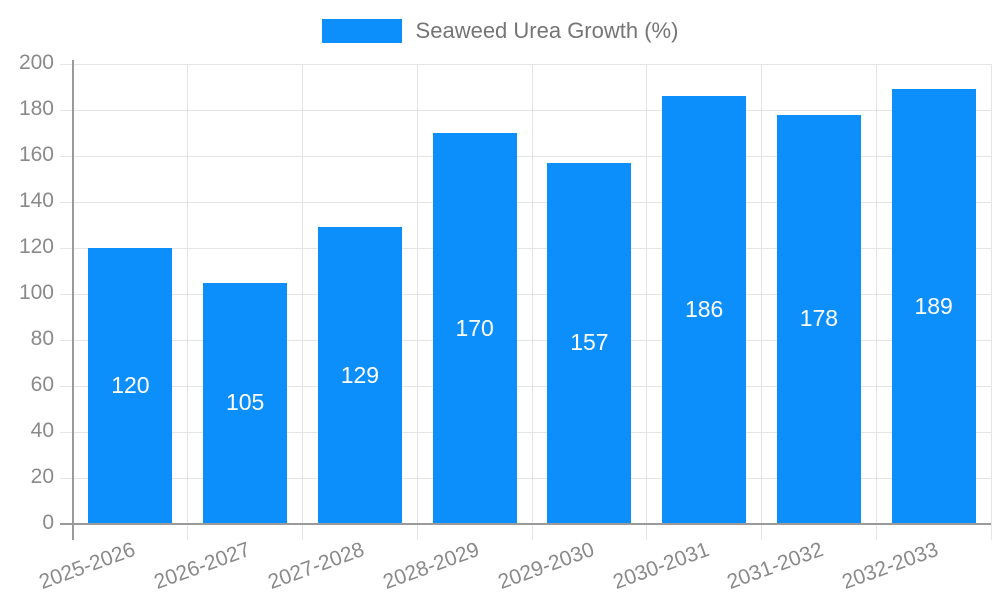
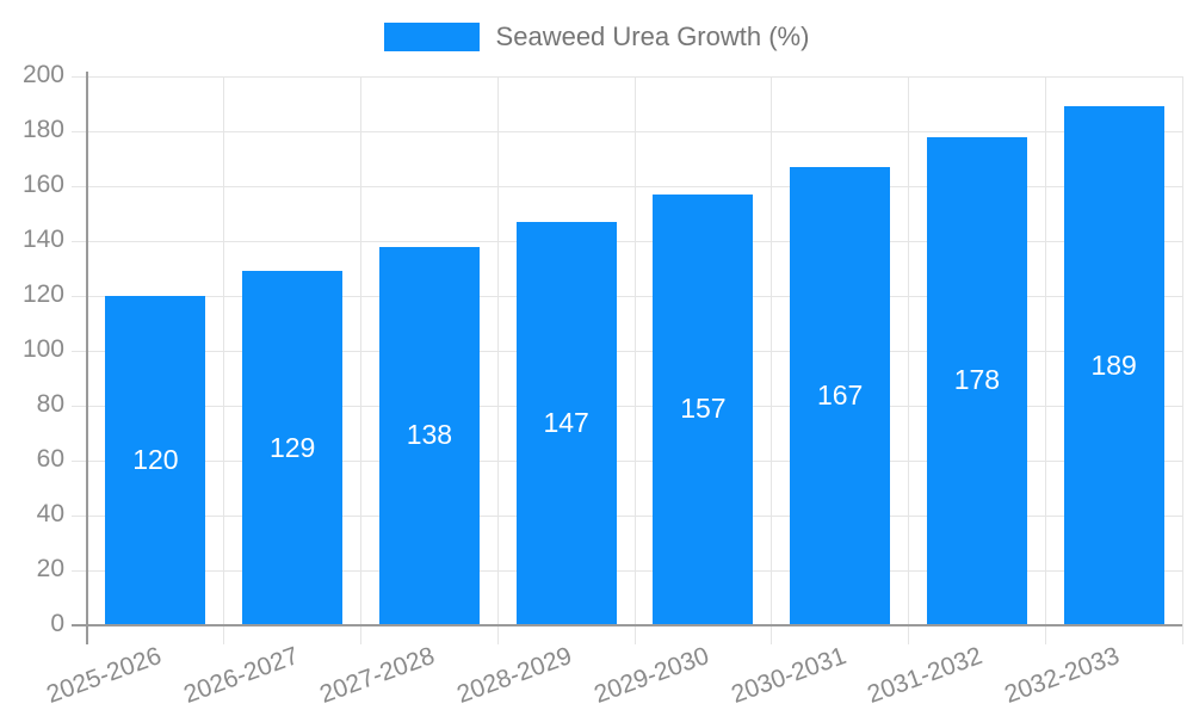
2026-2027: 105 -> 129
2027-2028: 129 -> 138
2028-2029: 170 -> 147
2030-2031: 186 -> 167
